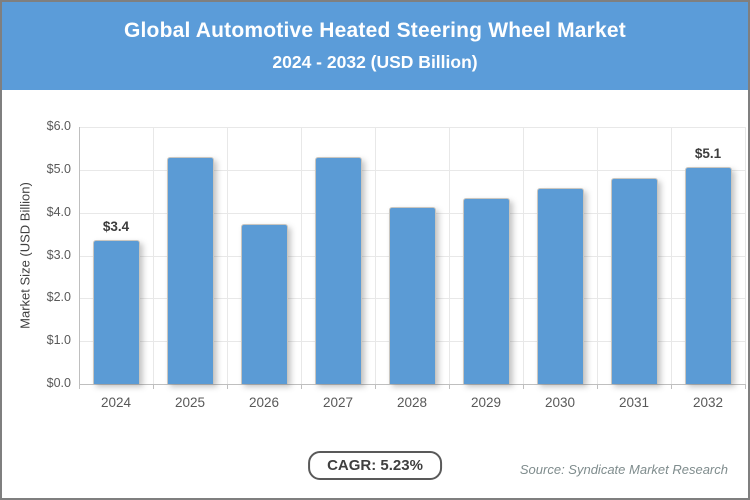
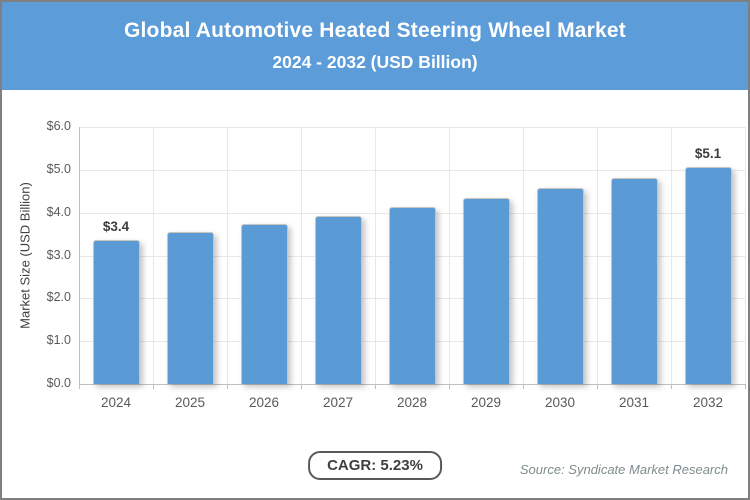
2025: $5.3 -> $3.5
2027: $5.3 -> $3.9
